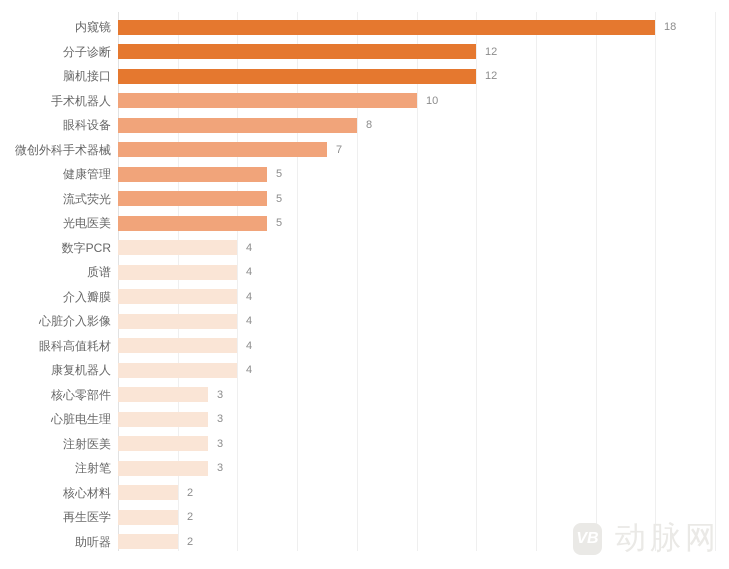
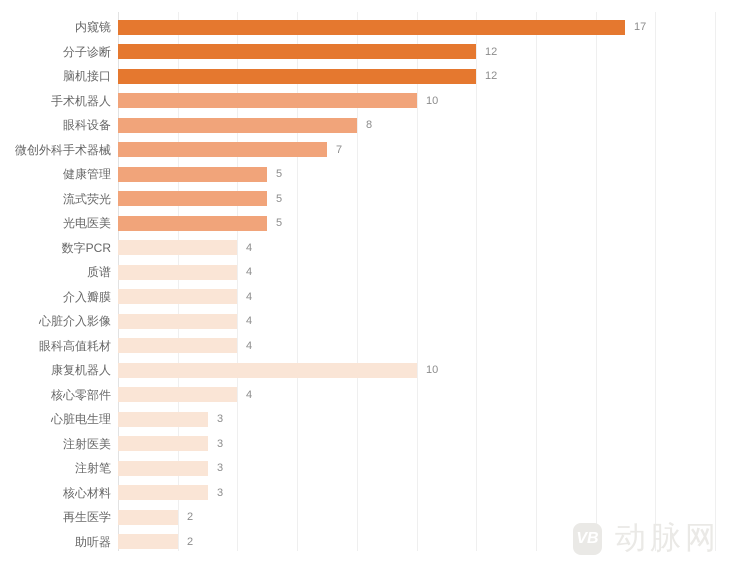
内窥镜: 18 -> 17
康复机器人: 4 -> 10
核心零部件: 3 -> 4
核心材料: 2 -> 3
